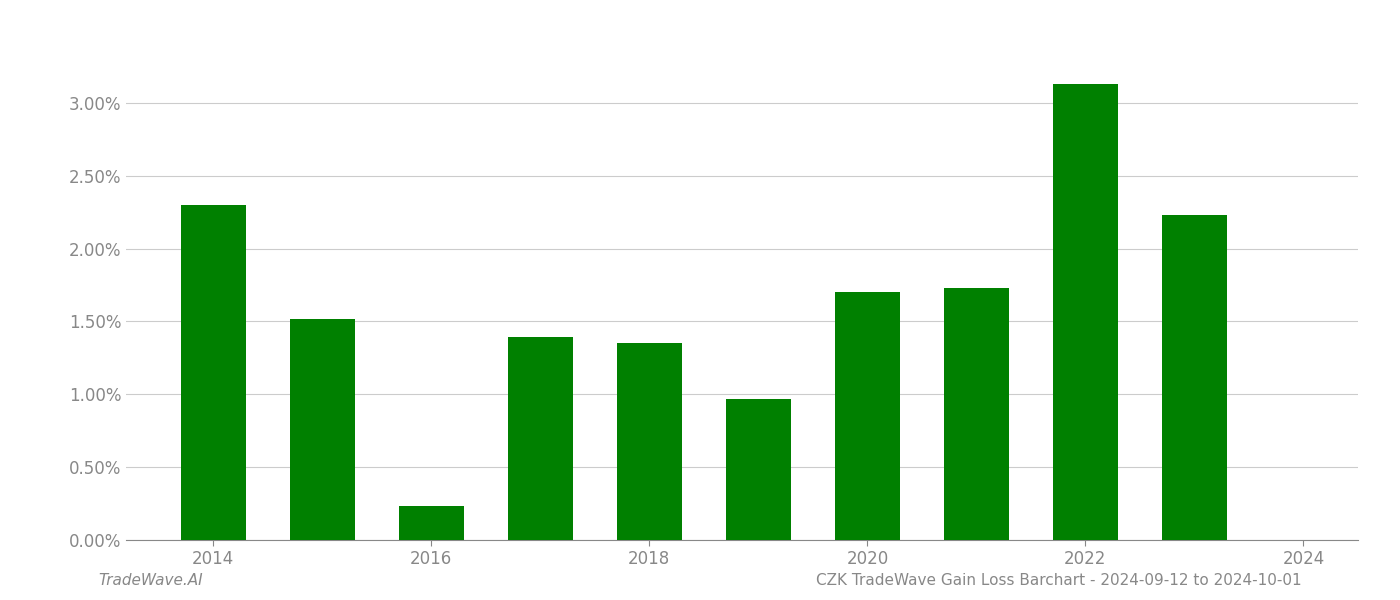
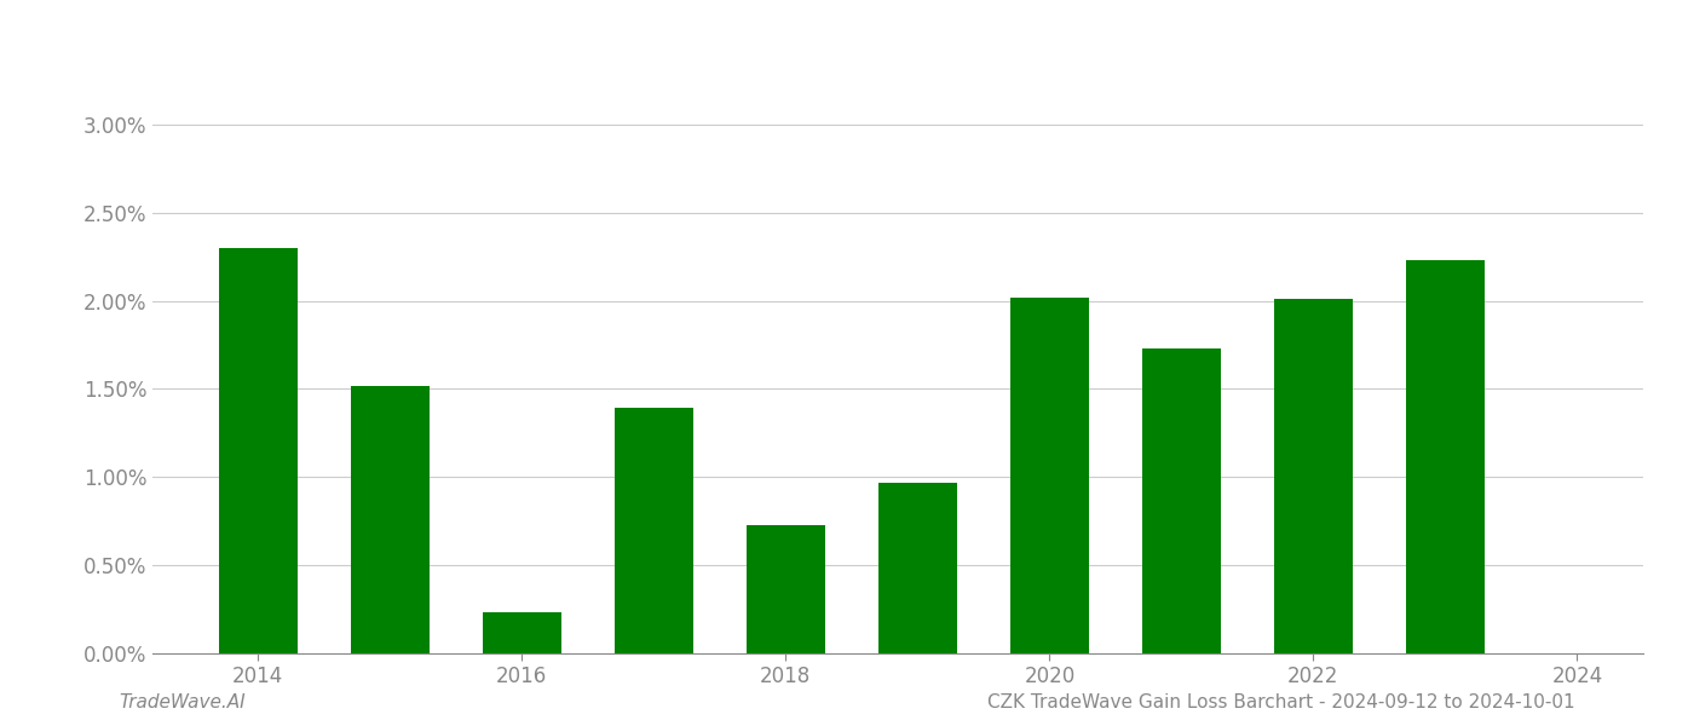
2018: 1.35% -> 0.73%
2020: 1.70% -> 2.02%
2022: 3.13% -> 2.01%
